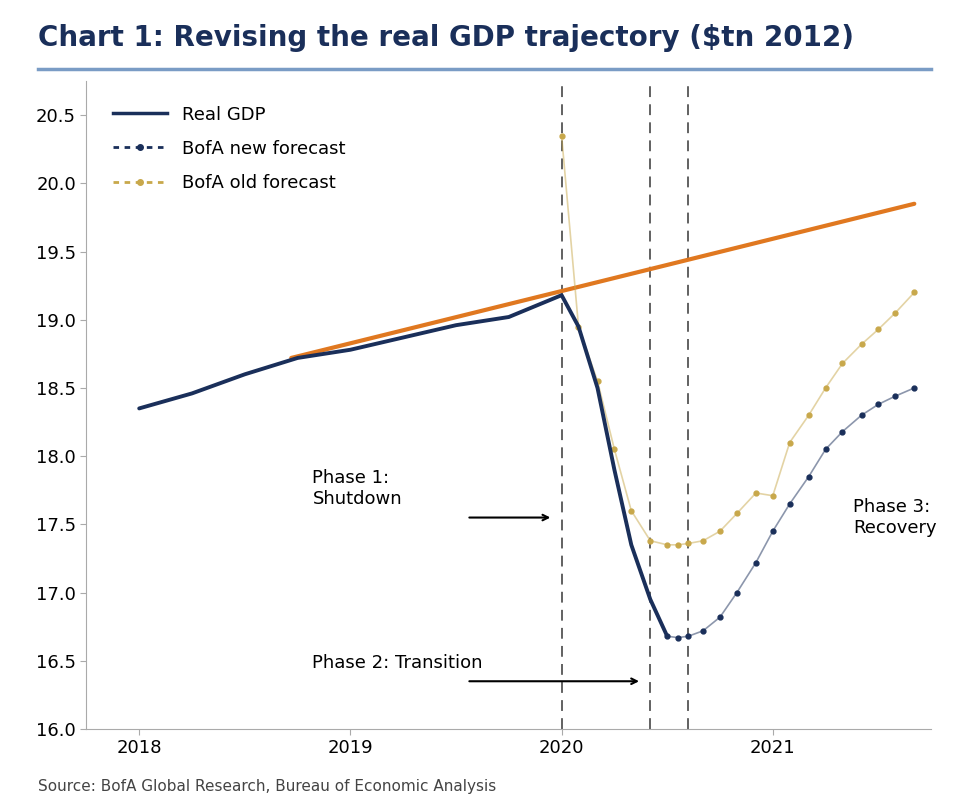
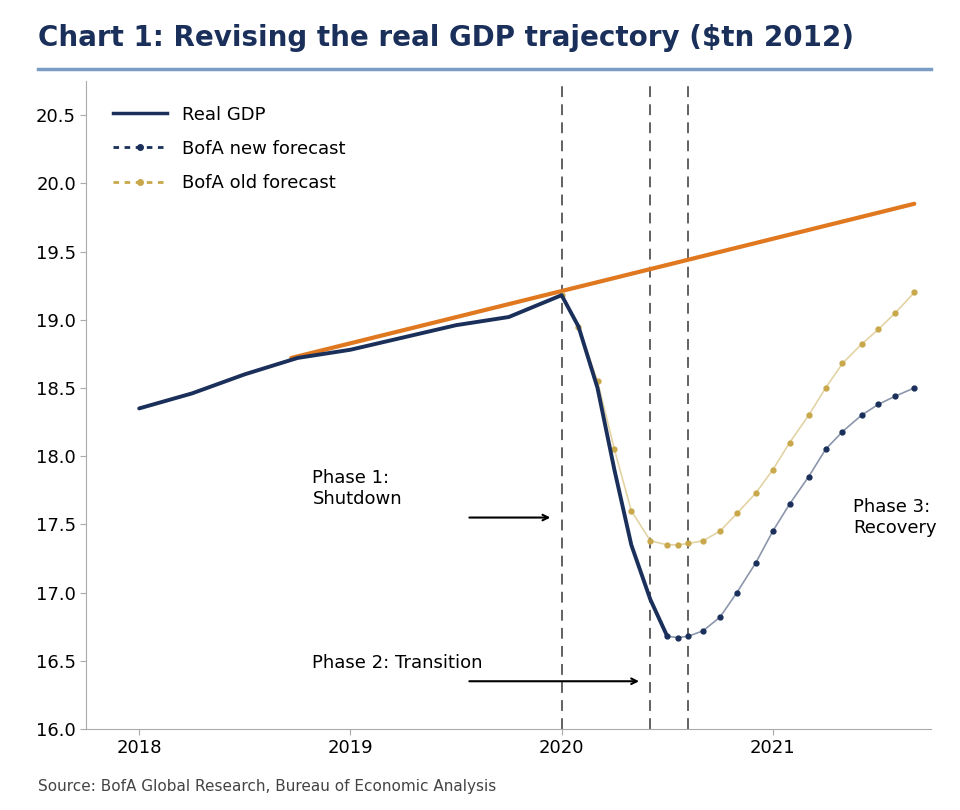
BofA old forecast/2020: 20.35 -> 19.18
BofA old forecast/2021: 17.71 -> 17.90
